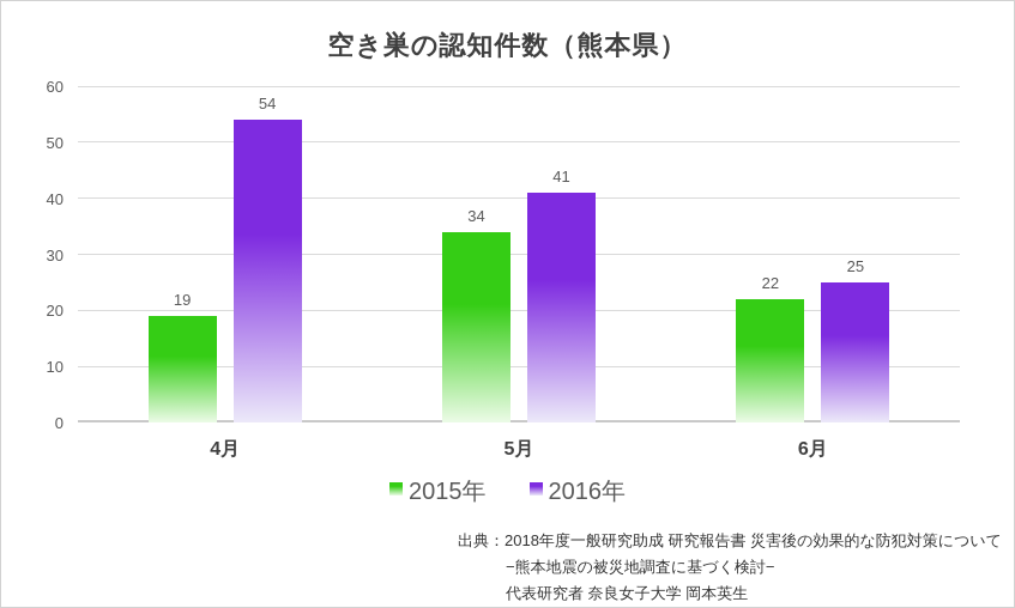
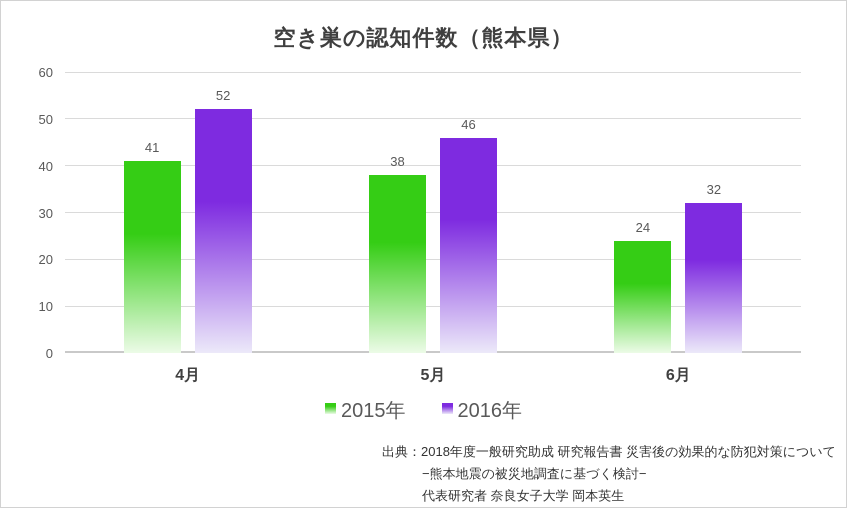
2015年/4月: 19 -> 41
2016年/4月: 54 -> 52
2015年/5月: 34 -> 38
2016年/5月: 41 -> 46
2015年/6月: 22 -> 24
2016年/6月: 25 -> 32
